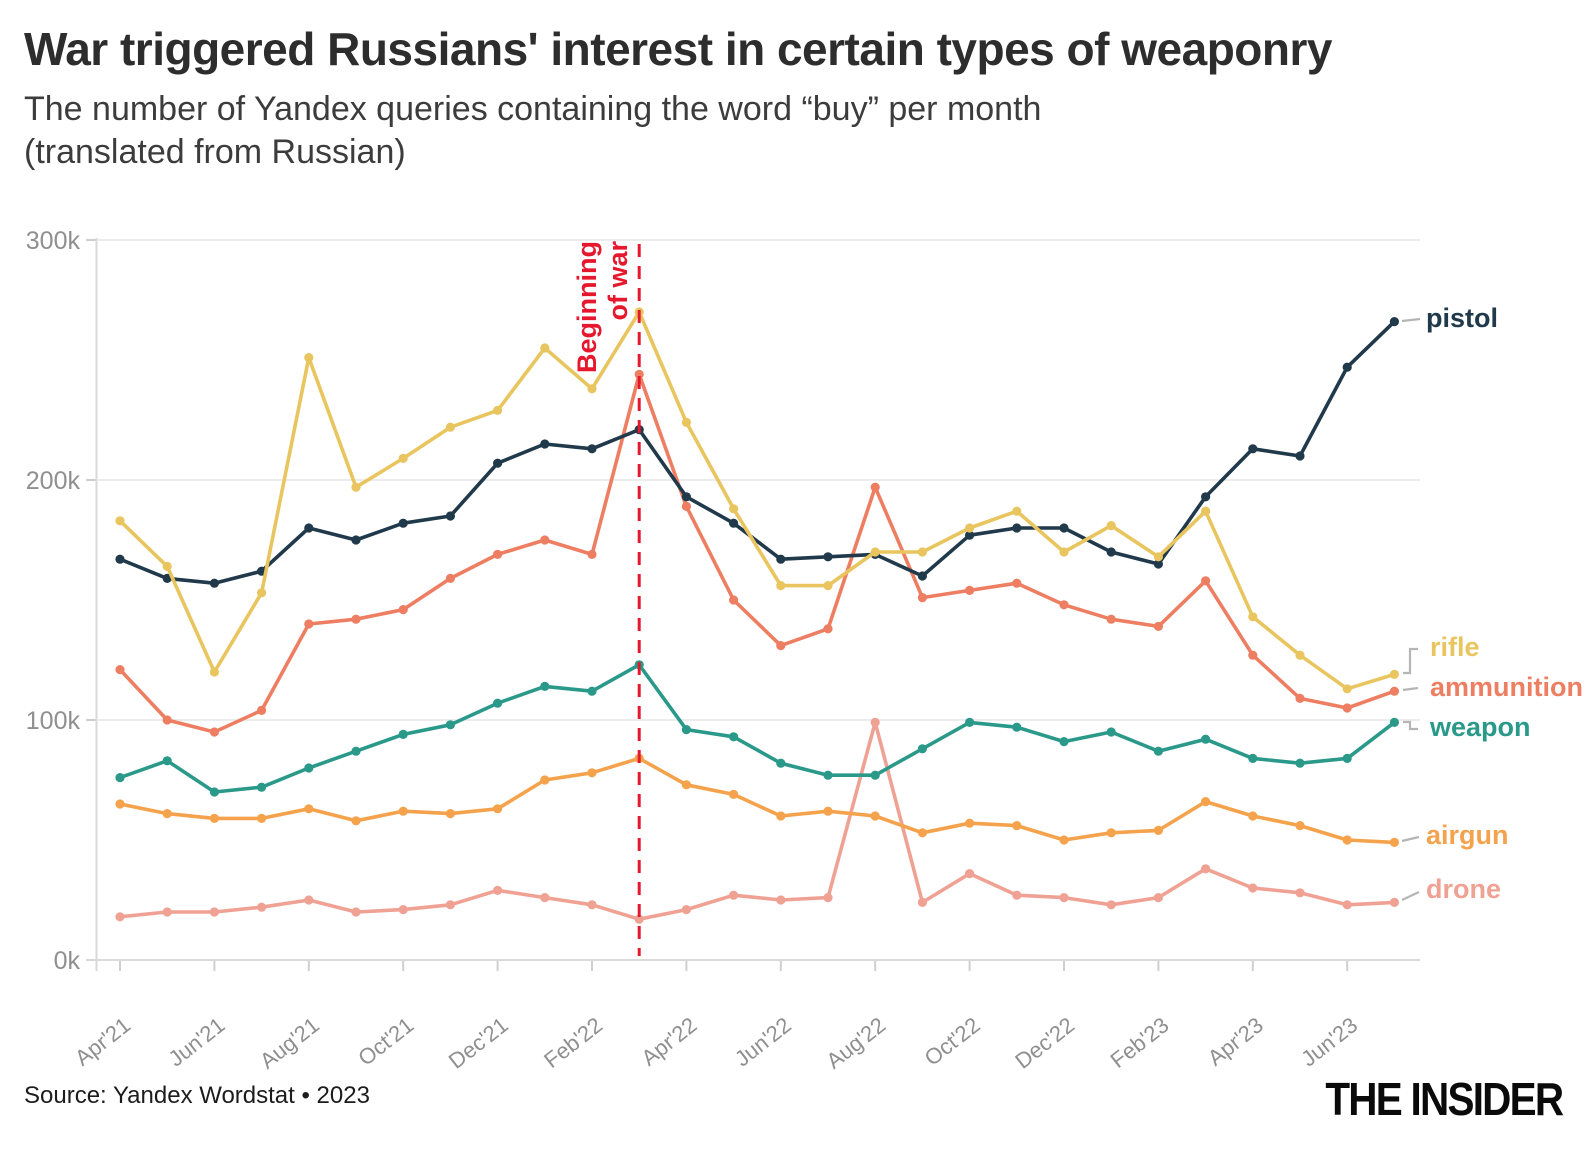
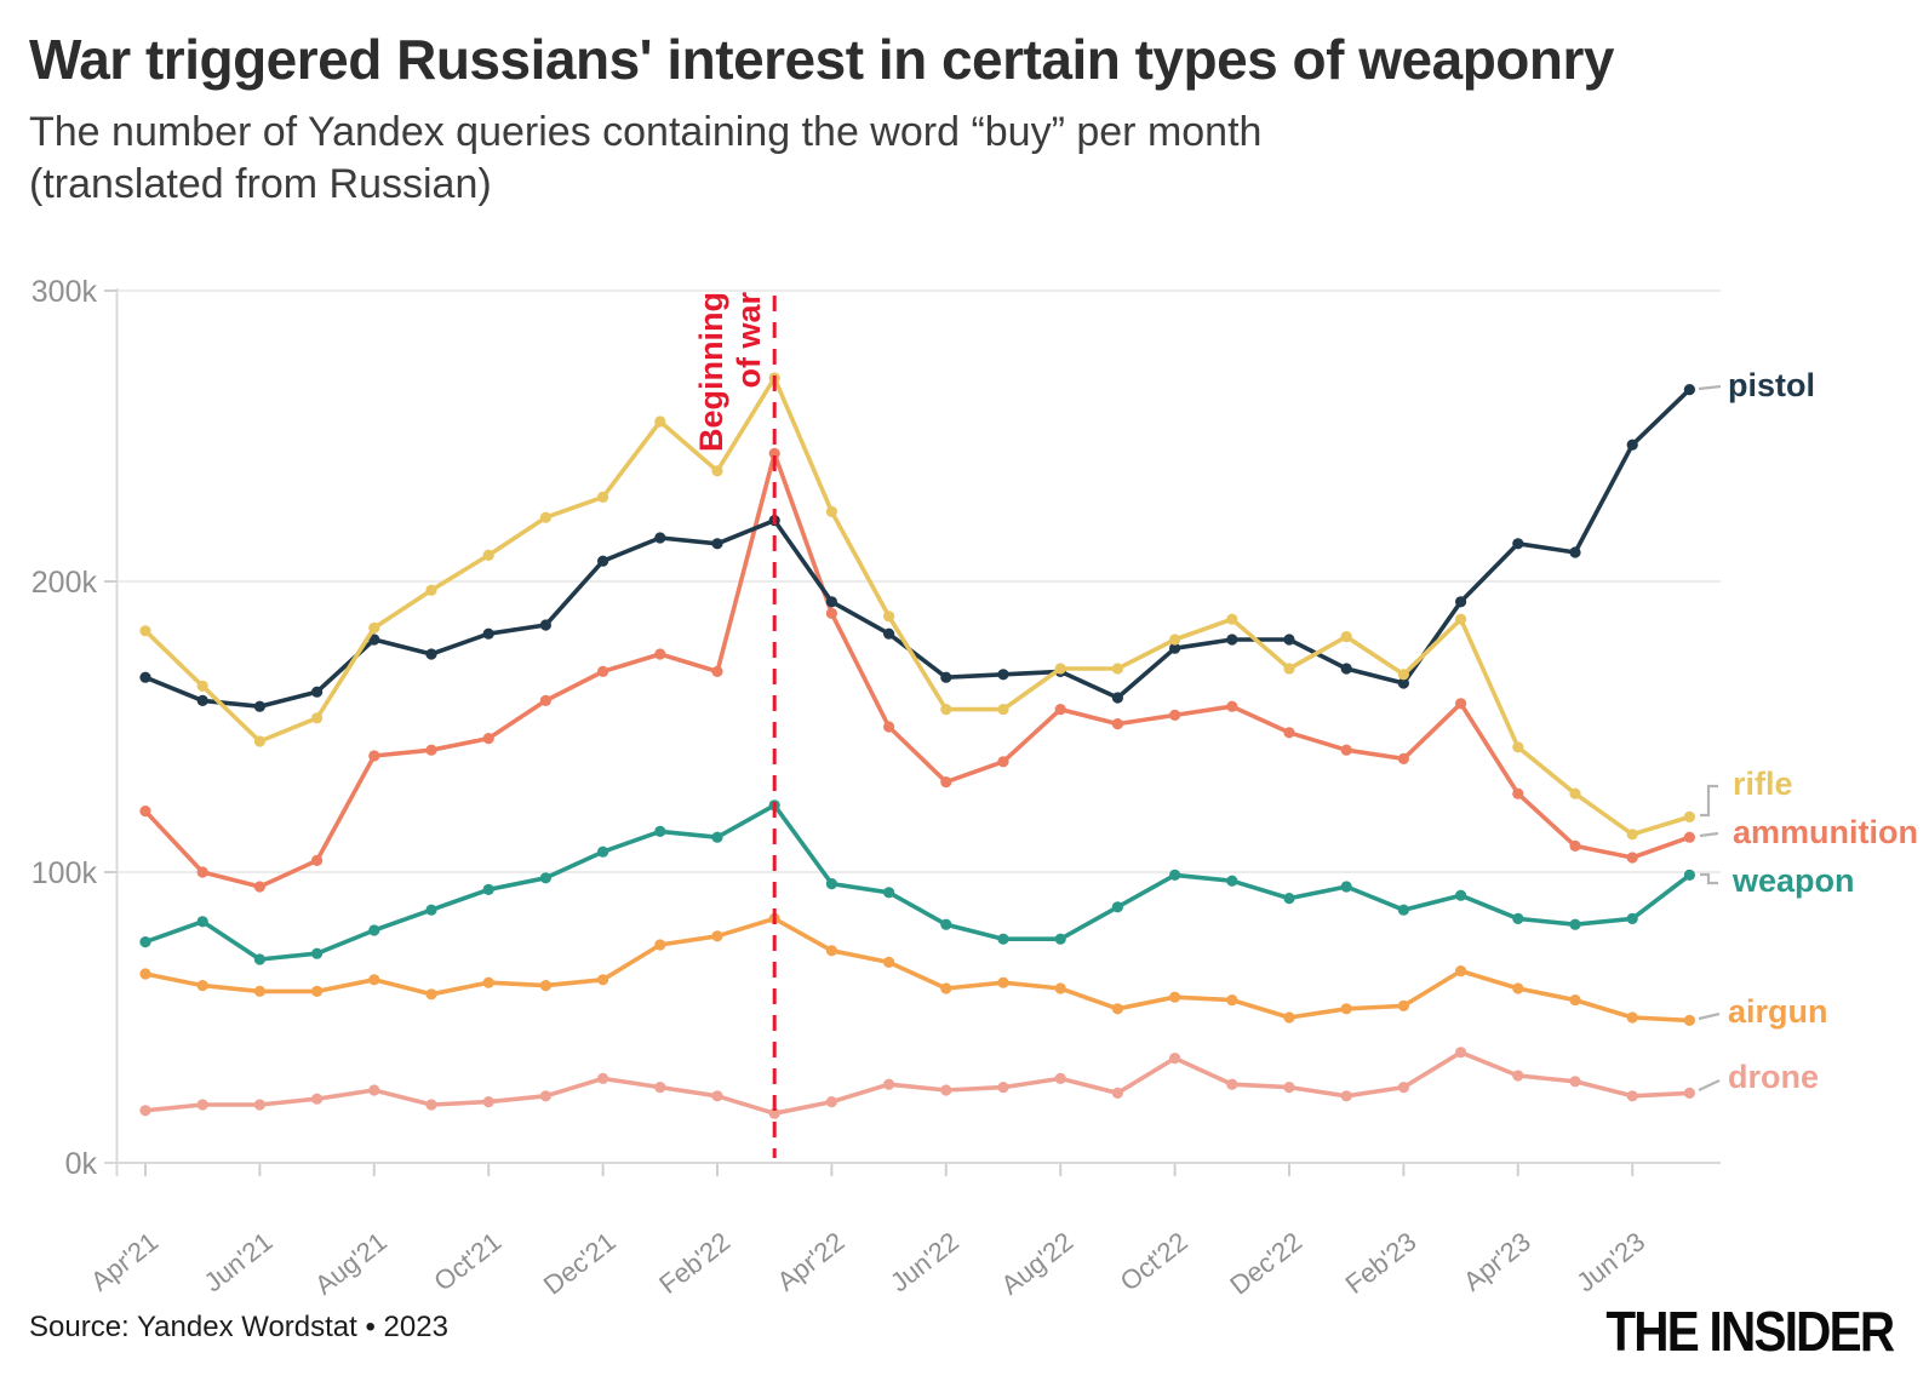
rifle/Jun'21: 120k -> 145k
rifle/Aug'21: 251k -> 184k
drone/Aug'22: 99k -> 29k
ammunition/Aug'22: 197k -> 156k
